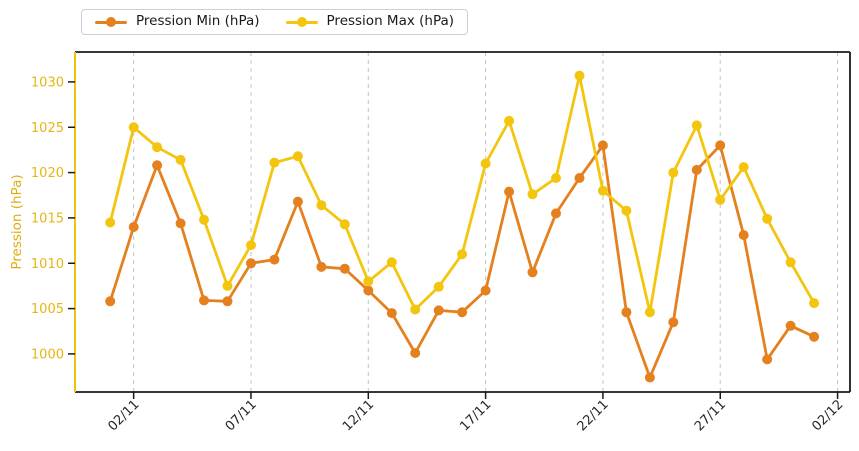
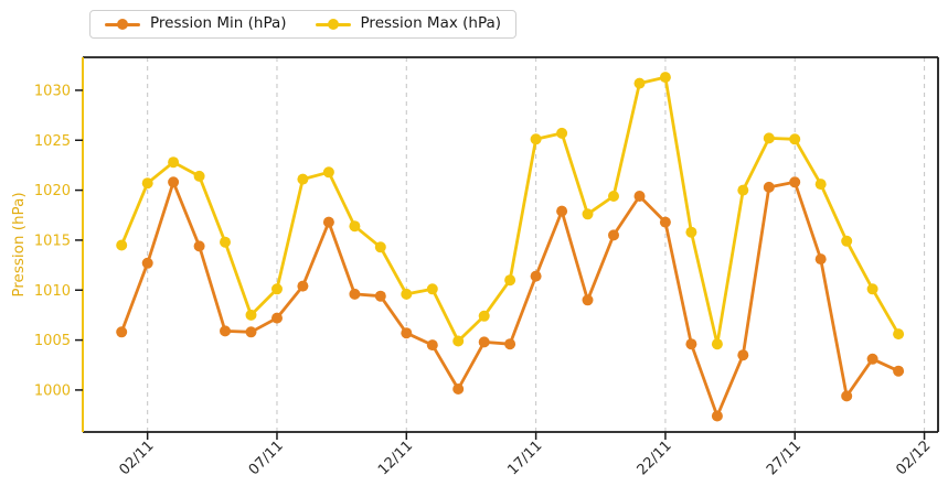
Pression Min (hPa)/02/11: 1014 -> 1013
Pression Max (hPa)/02/11: 1025 -> 1021
Pression Min (hPa)/07/11: 1010 -> 1007
Pression Max (hPa)/07/11: 1012 -> 1010
Pression Min (hPa)/12/11: 1007 -> 1006
Pression Max (hPa)/12/11: 1008 -> 1010
Pression Min (hPa)/17/11: 1007 -> 1011
Pression Max (hPa)/17/11: 1021 -> 1025
Pression Min (hPa)/22/11: 1023 -> 1017
Pression Max (hPa)/22/11: 1018 -> 1031
Pression Min (hPa)/27/11: 1023 -> 1021
Pression Max (hPa)/27/11: 1017 -> 1025
